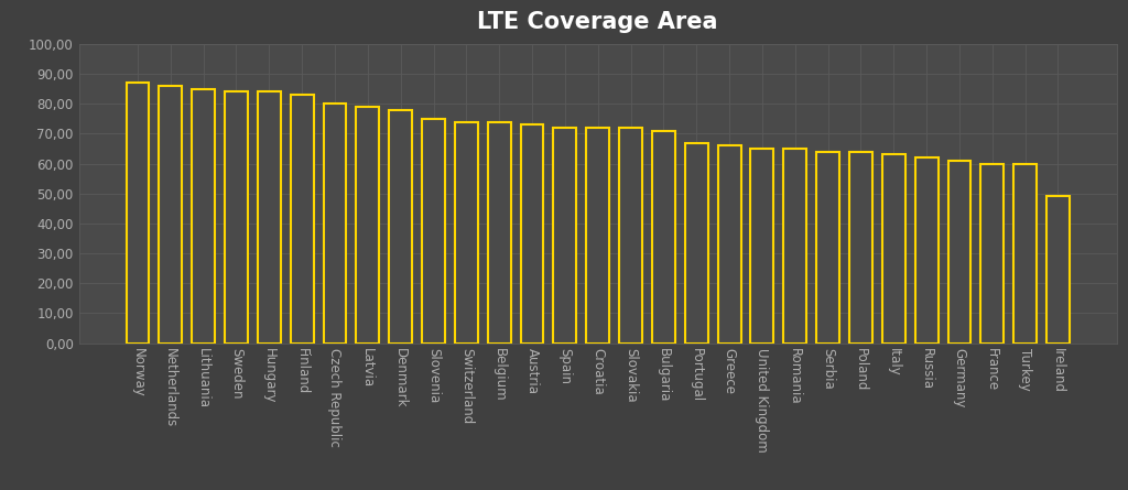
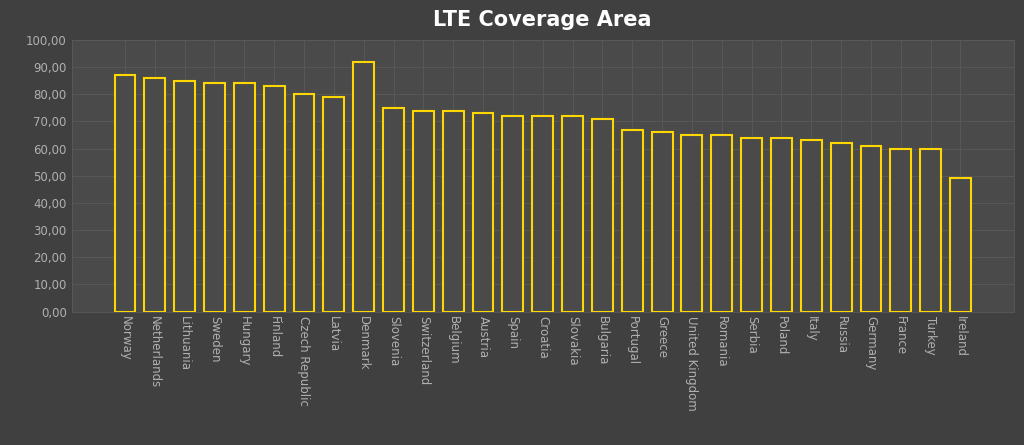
Denmark: 78 -> 92
